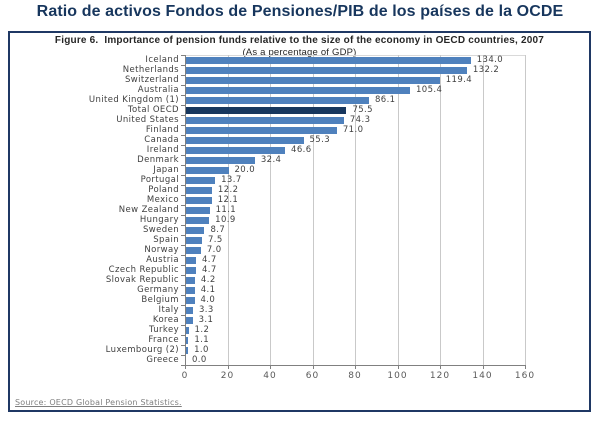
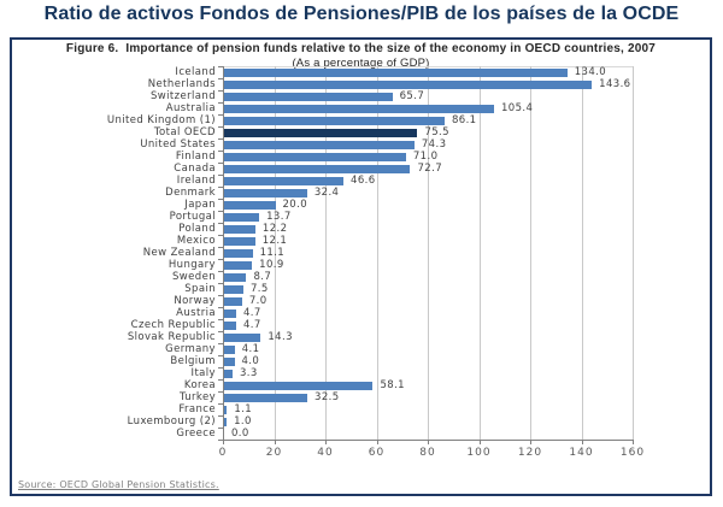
Netherlands: 132.2 -> 143.6
Switzerland: 119.4 -> 65.7
Canada: 55.3 -> 72.7
Slovak Republic: 4.2 -> 14.3
Korea: 3.1 -> 58.1
Turkey: 1.2 -> 32.5
